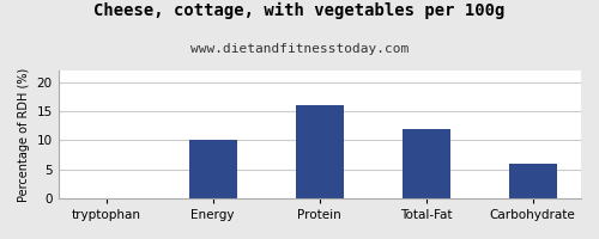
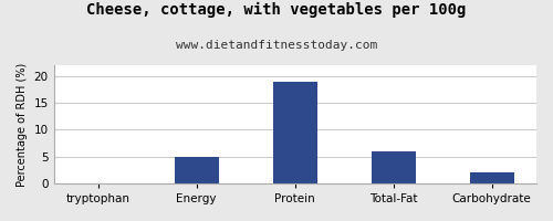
Energy: 10 -> 5
Protein: 16 -> 19
Total-Fat: 12 -> 6
Carbohydrate: 6 -> 2
